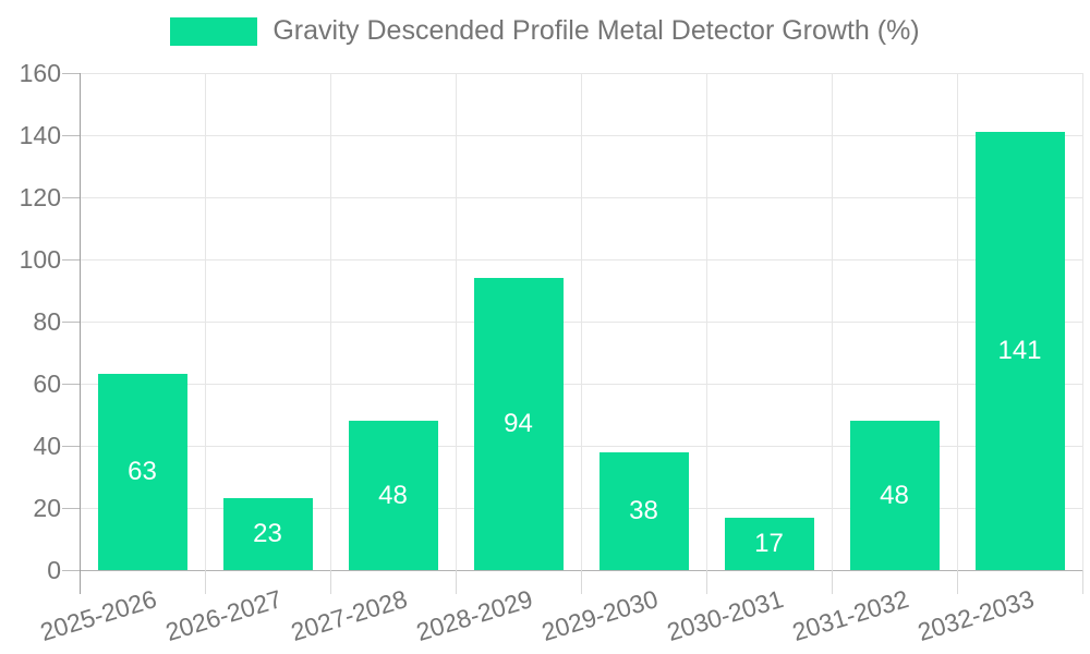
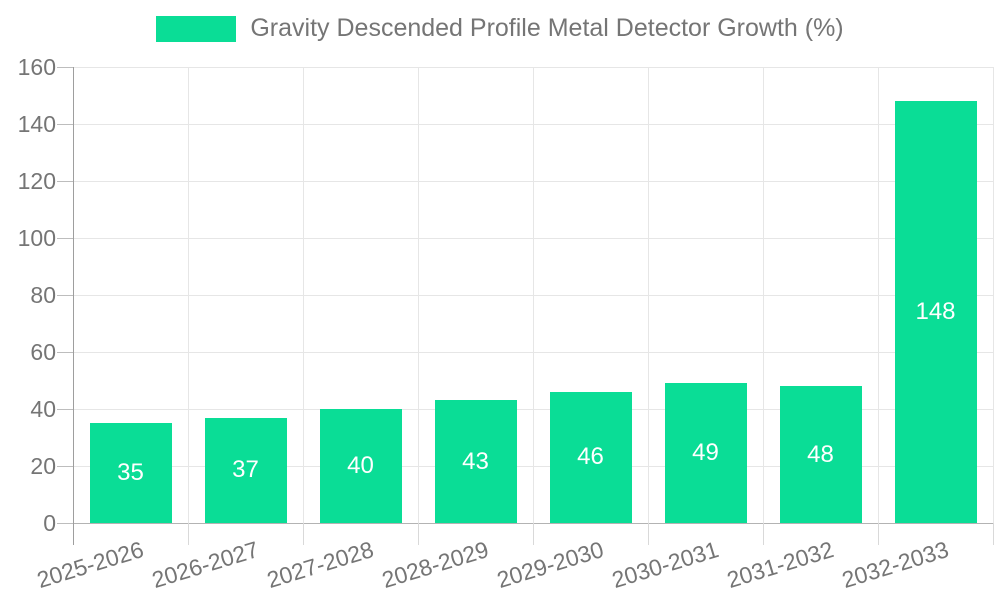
2025-2026: 63 -> 35
2026-2027: 23 -> 37
2027-2028: 48 -> 40
2028-2029: 94 -> 43
2029-2030: 38 -> 46
2030-2031: 17 -> 49
2032-2033: 141 -> 148
